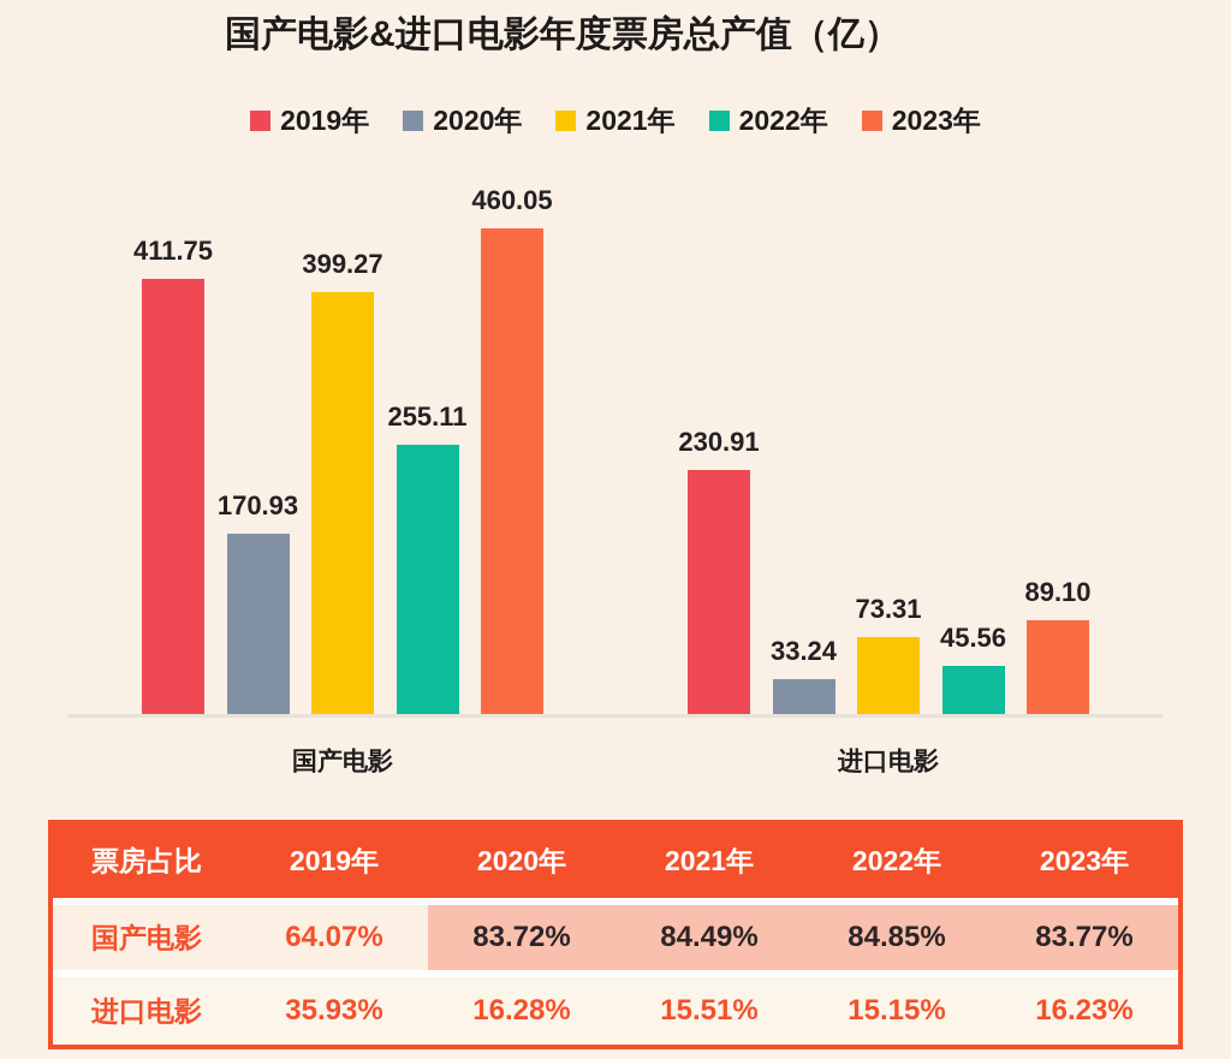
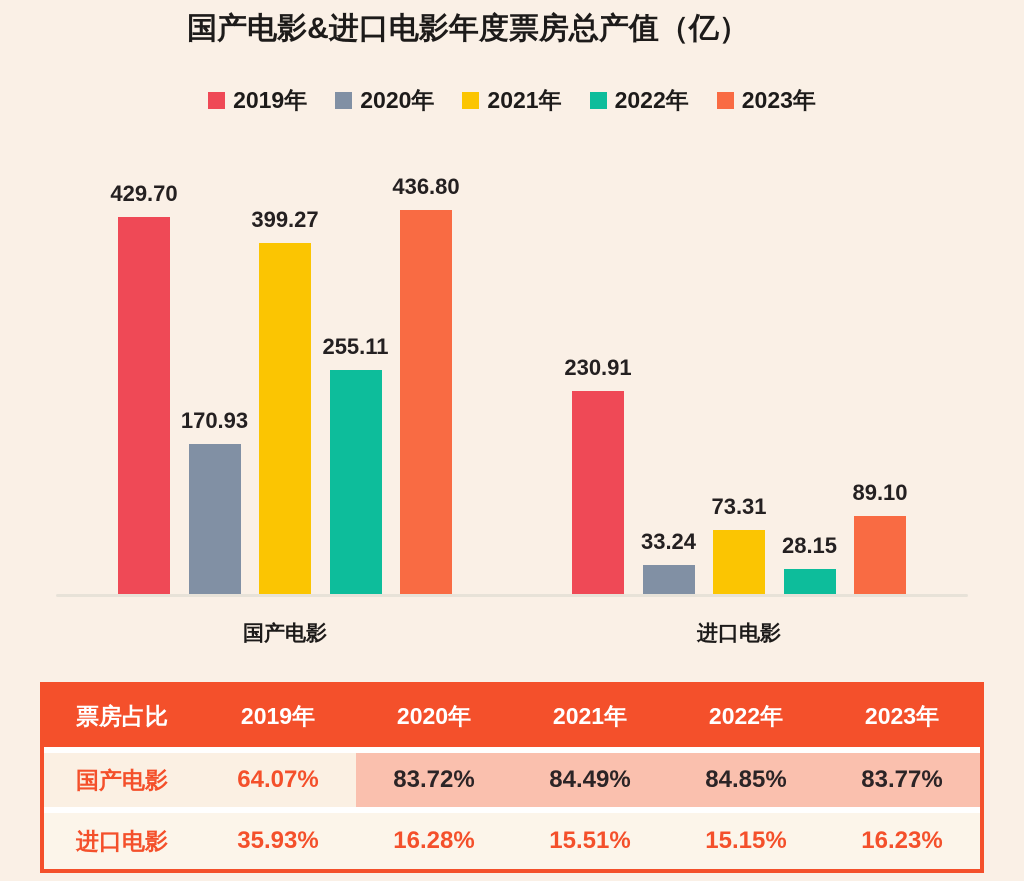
2019年/国产电影: 411.75 -> 429.70
2023年/国产电影: 460.05 -> 436.80
2022年/进口电影: 45.56 -> 28.15
